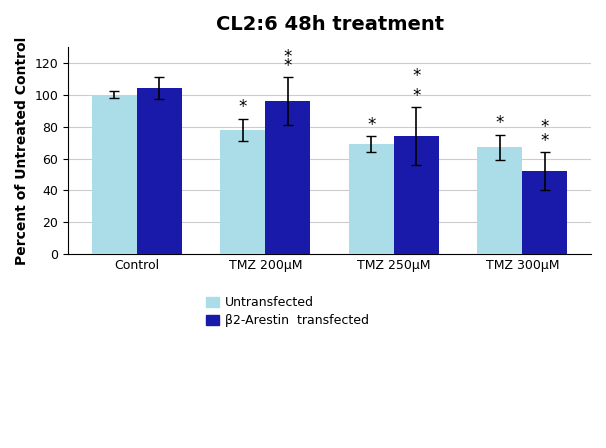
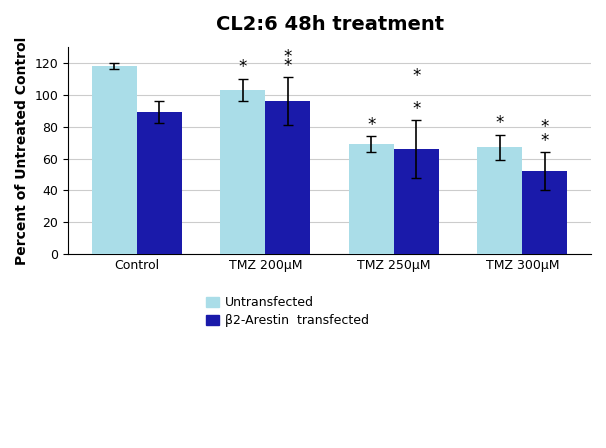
Untransfected/Control: 100 -> 118
β2-Arestin transfected/Control: 104 -> 89
Untransfected/TMZ 200μM: 78 -> 103
β2-Arestin transfected/TMZ 250μM: 74 -> 66
